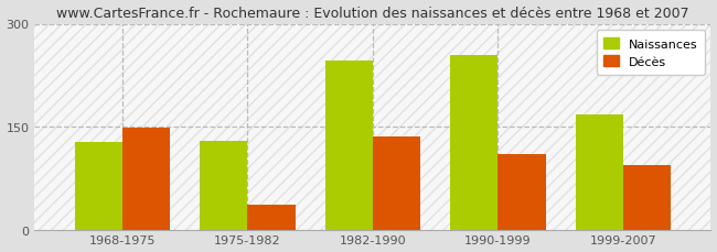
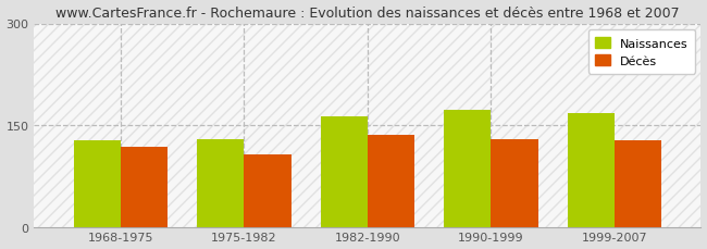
Décès/1968-1975: 148 -> 118
Décès/1975-1982: 36 -> 107
Naissances/1982-1990: 246 -> 163
Naissances/1990-1999: 254 -> 172
Décès/1990-1999: 110 -> 130
Décès/1999-2007: 94 -> 127
